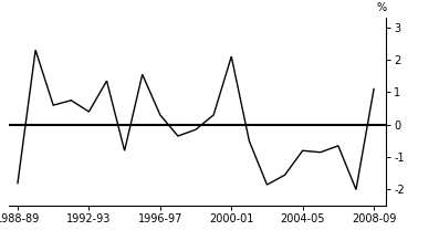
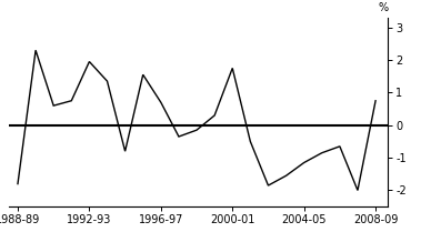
1992-93: 0.40 -> 1.95
1996-97: 0.30 -> 0.70
2000-01: 2.10 -> 1.75
2004-05: -0.80 -> -1.15
2008-09: 1.10 -> 0.75
